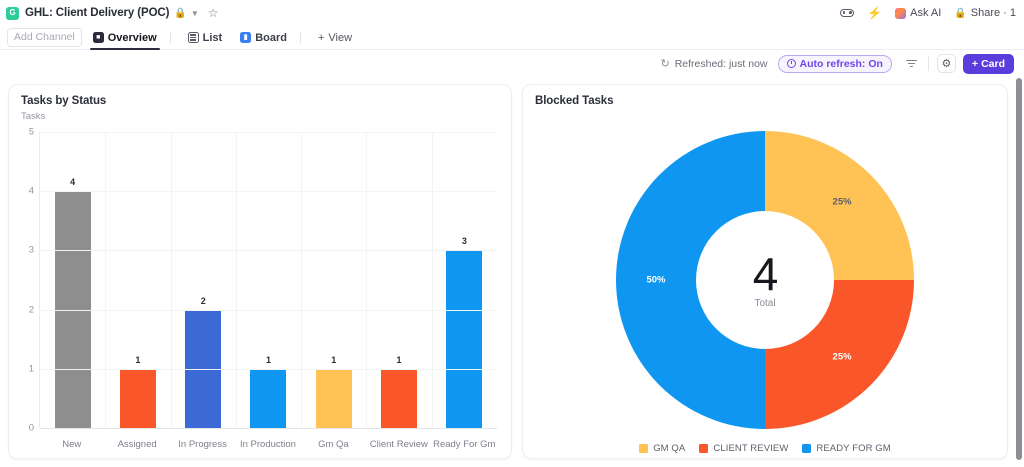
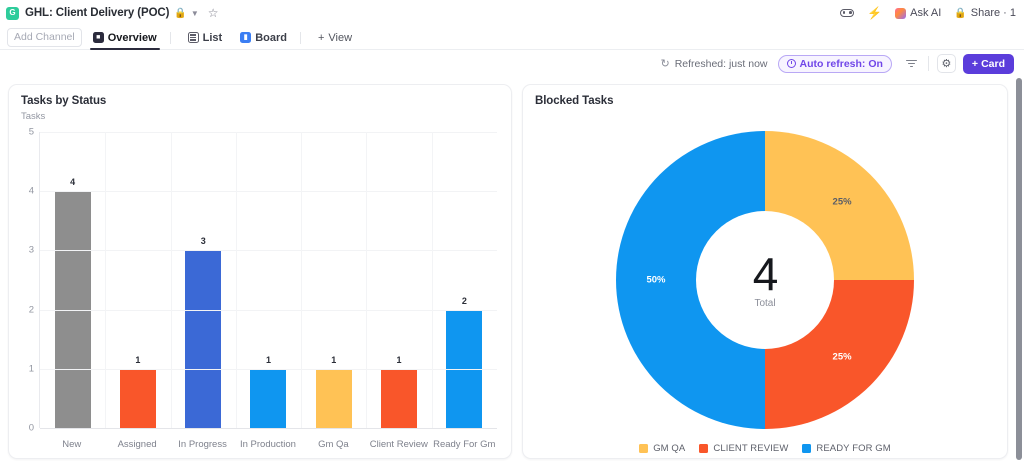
Tasks by Status/In Progress: 2 -> 3
Tasks by Status/Ready For Gm: 3 -> 2
